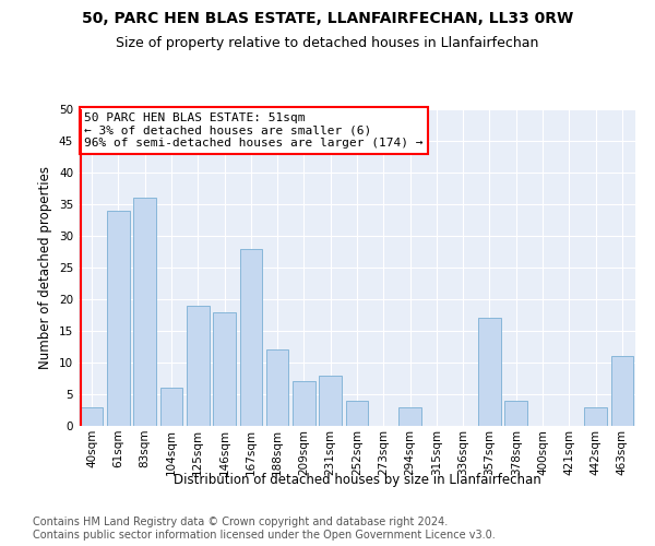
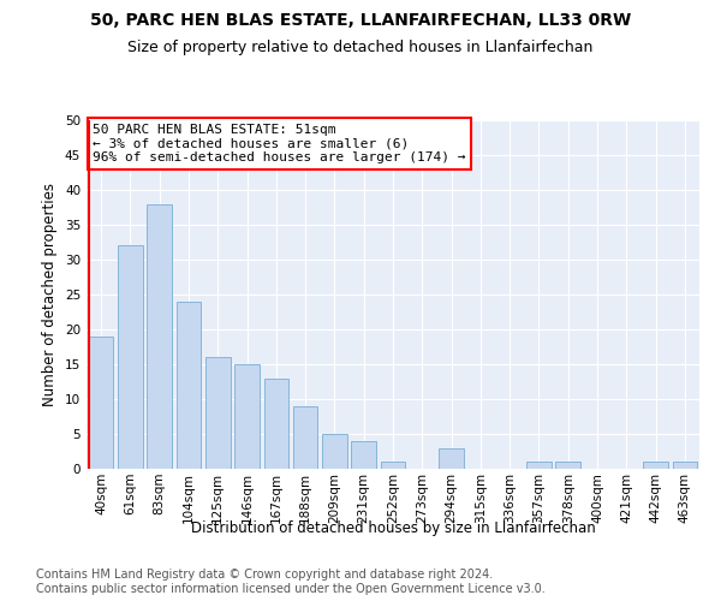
40sqm: 3 -> 19
61sqm: 34 -> 32
83sqm: 36 -> 38
104sqm: 6 -> 24
125sqm: 19 -> 16
146sqm: 18 -> 15
167sqm: 28 -> 13
188sqm: 12 -> 9
209sqm: 7 -> 5
231sqm: 8 -> 4
252sqm: 4 -> 1
357sqm: 17 -> 1
378sqm: 4 -> 1
442sqm: 3 -> 1
463sqm: 11 -> 1
